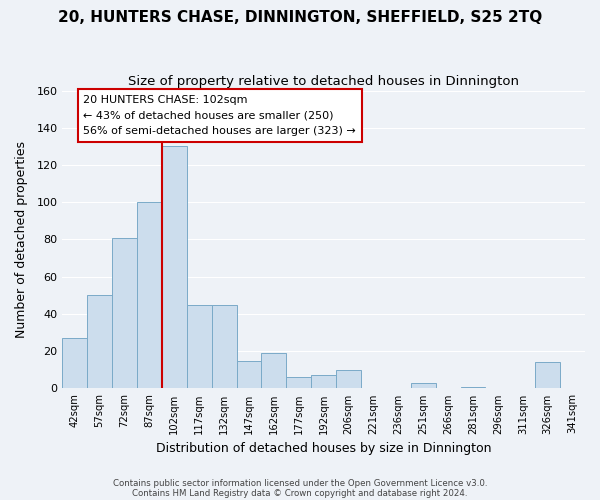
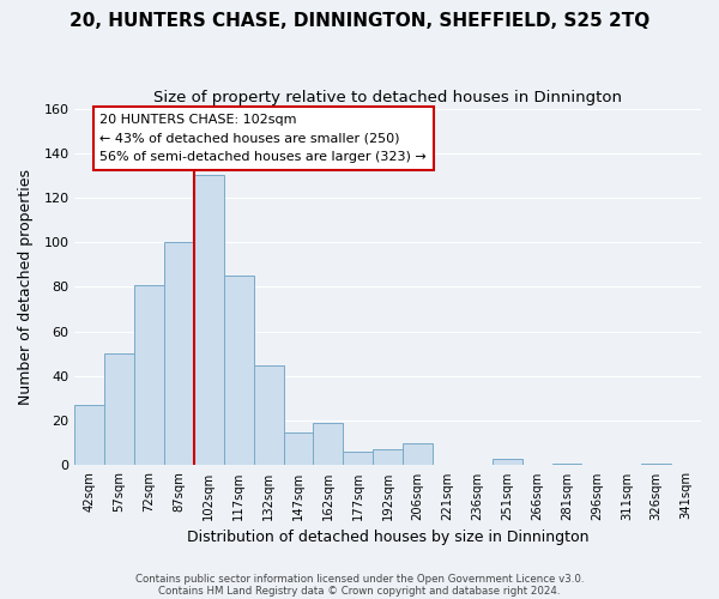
117sqm: 45 -> 85
326sqm: 14 -> 1
